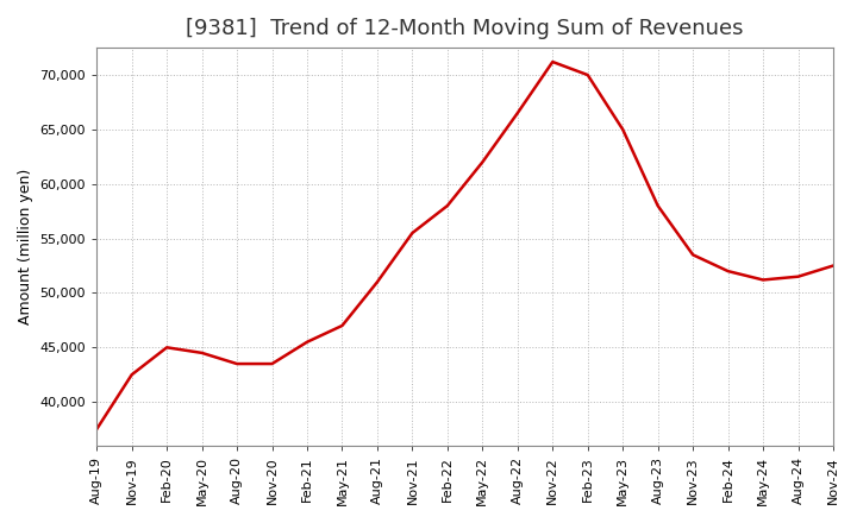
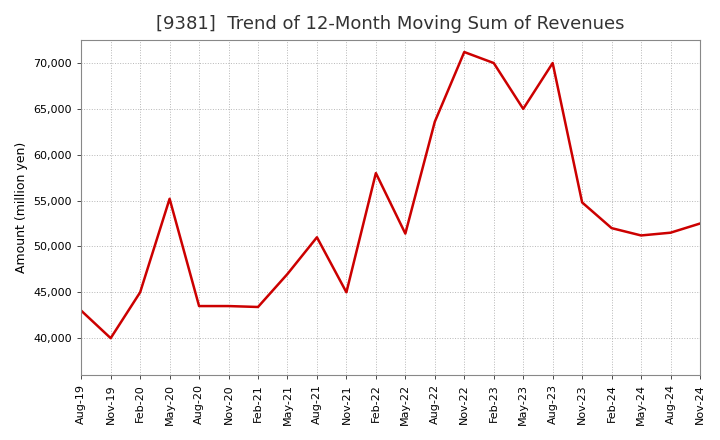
Aug-19: 37,500 -> 43,000
Nov-19: 42,500 -> 40,000
May-20: 44,500 -> 55,200
Feb-21: 45,500 -> 43,400
Nov-21: 55,500 -> 45,000
May-22: 62,000 -> 51,400
Aug-22: 66,500 -> 63,600
Aug-23: 58,000 -> 70,000
Nov-23: 53,500 -> 54,800
